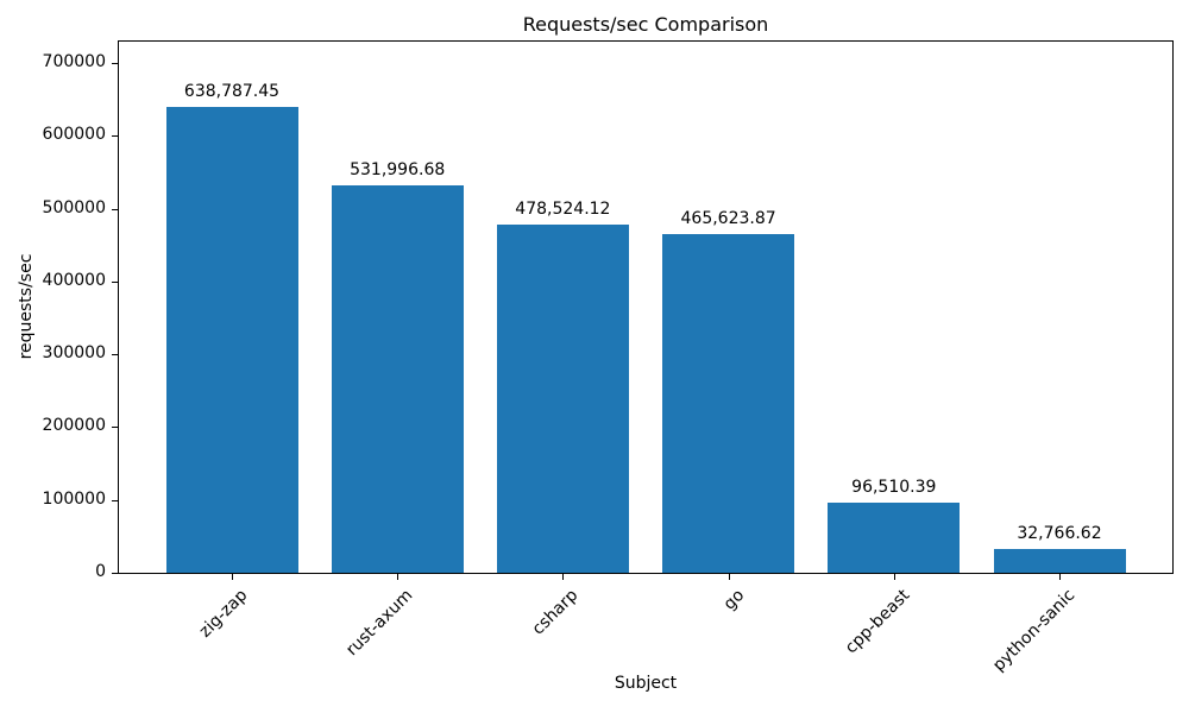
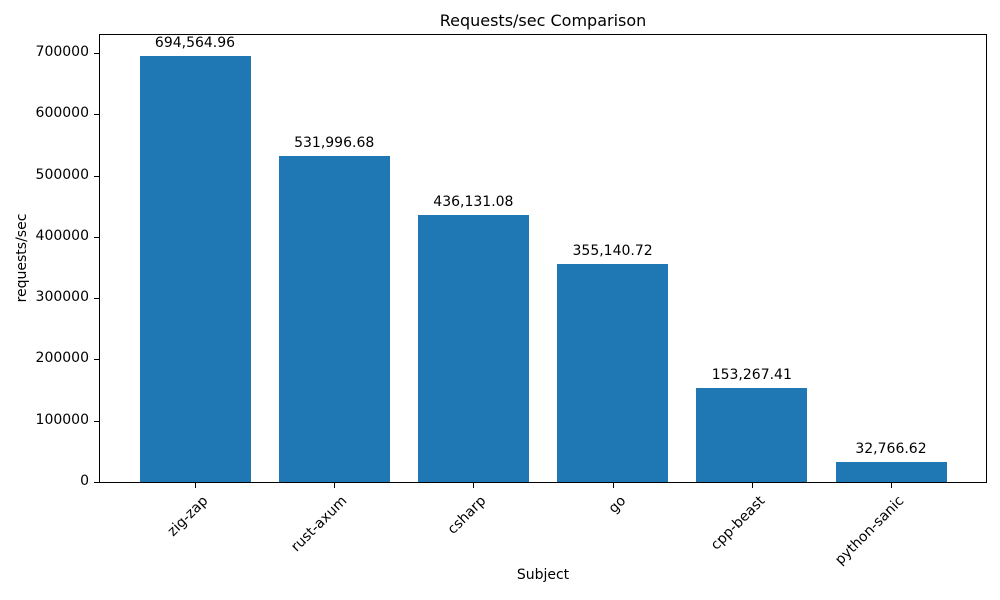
zig-zap: 638,787.45 -> 694,564.96
csharp: 478,524.12 -> 436,131.08
go: 465,623.87 -> 355,140.72
cpp-beast: 96,510.39 -> 153,267.41
